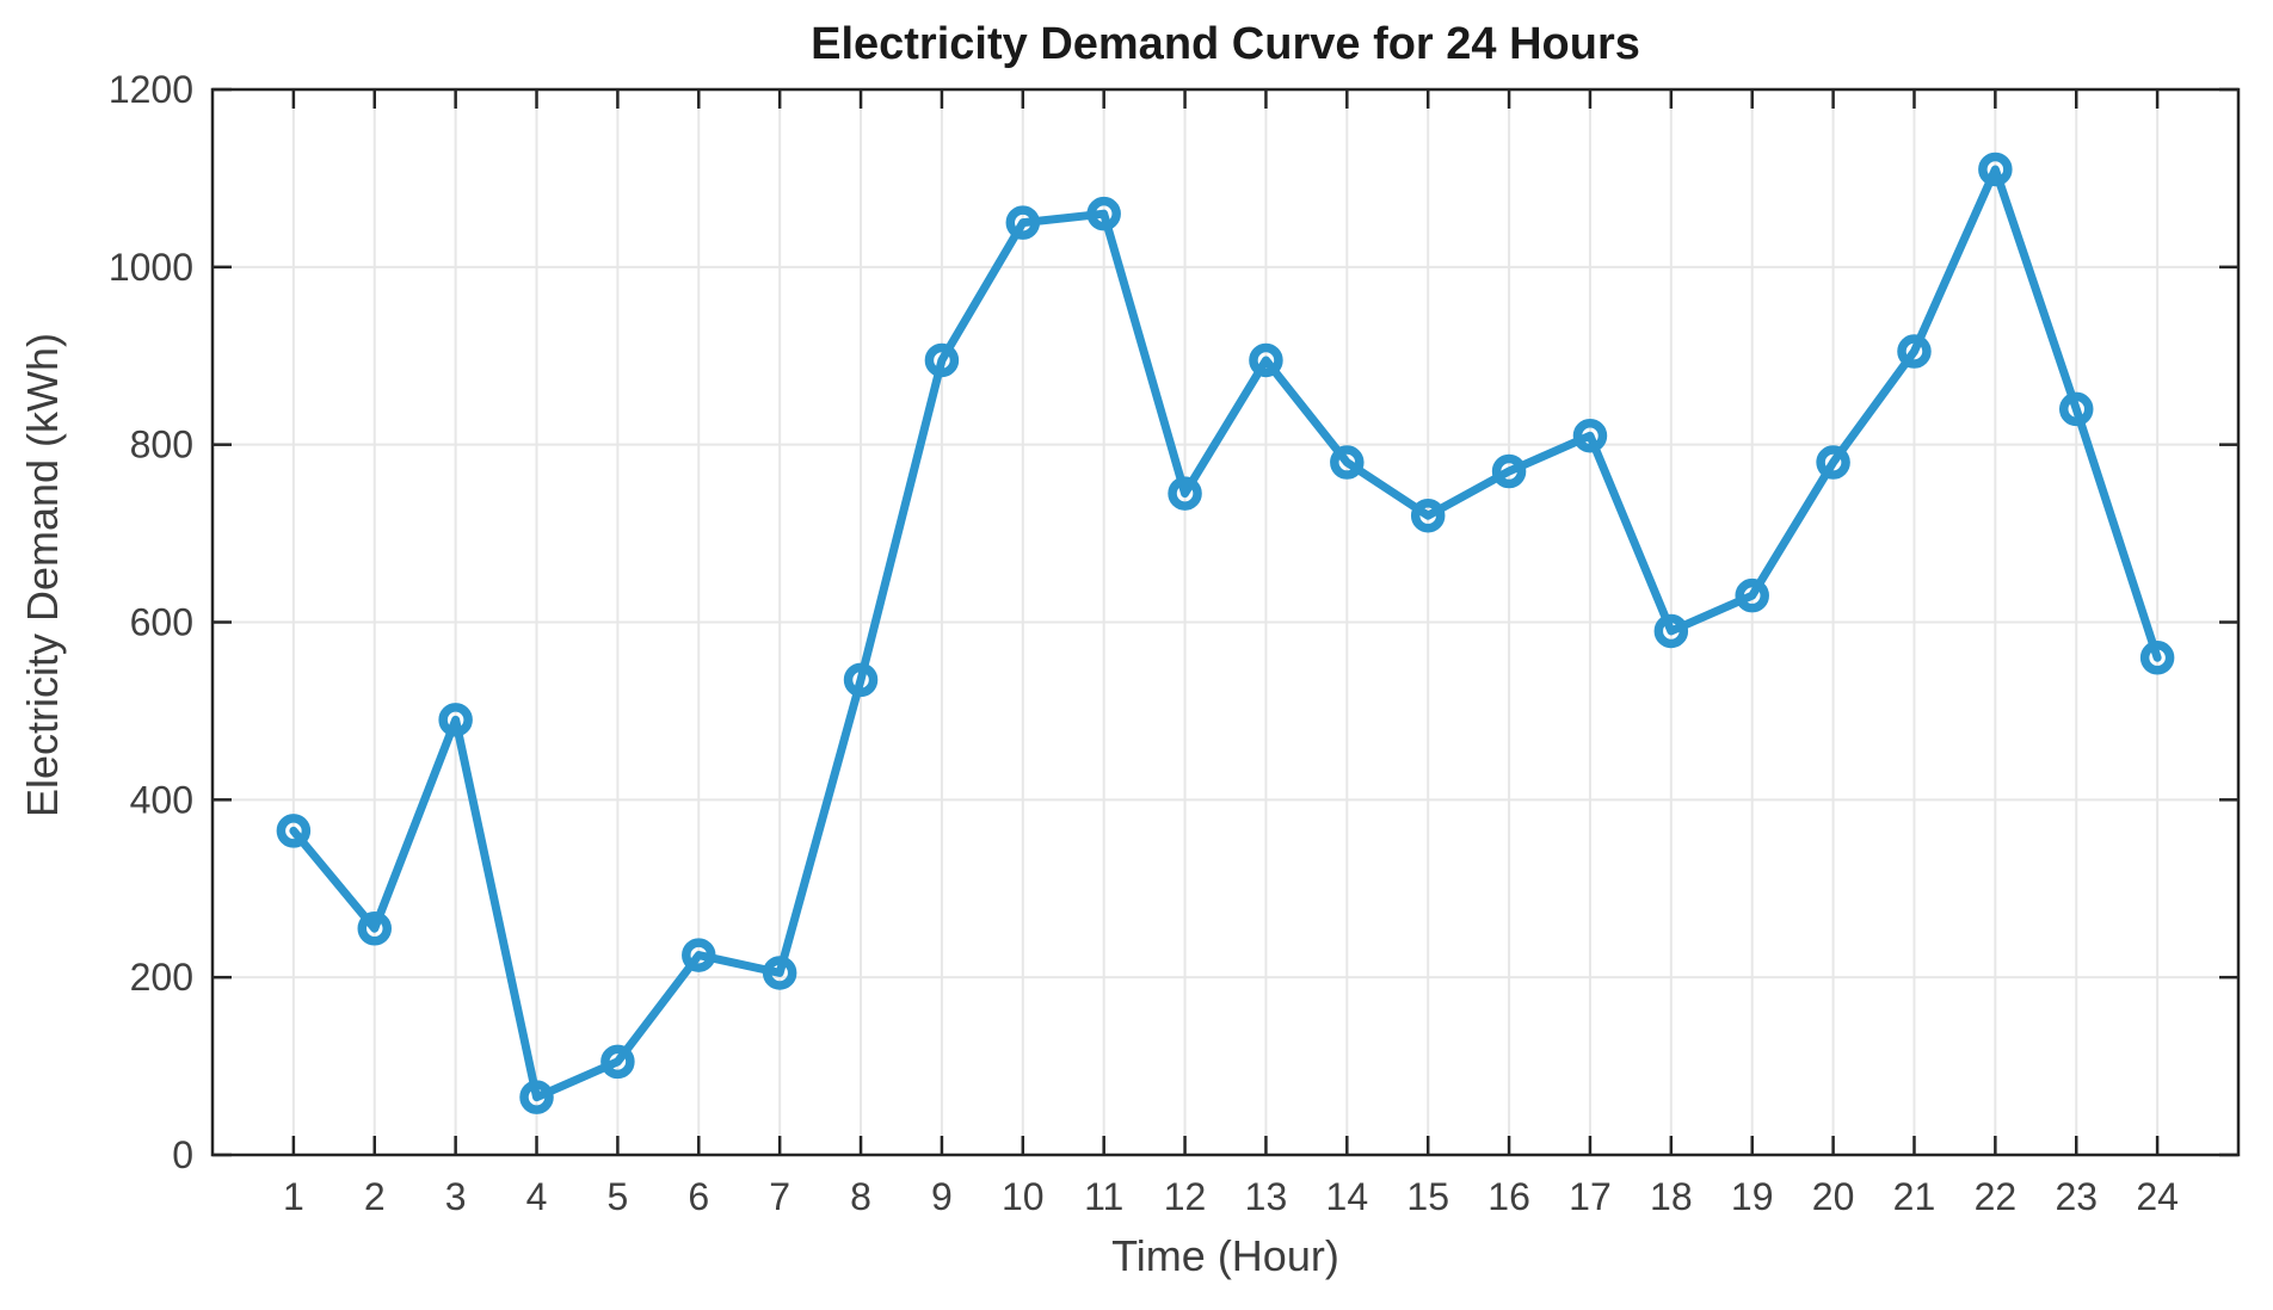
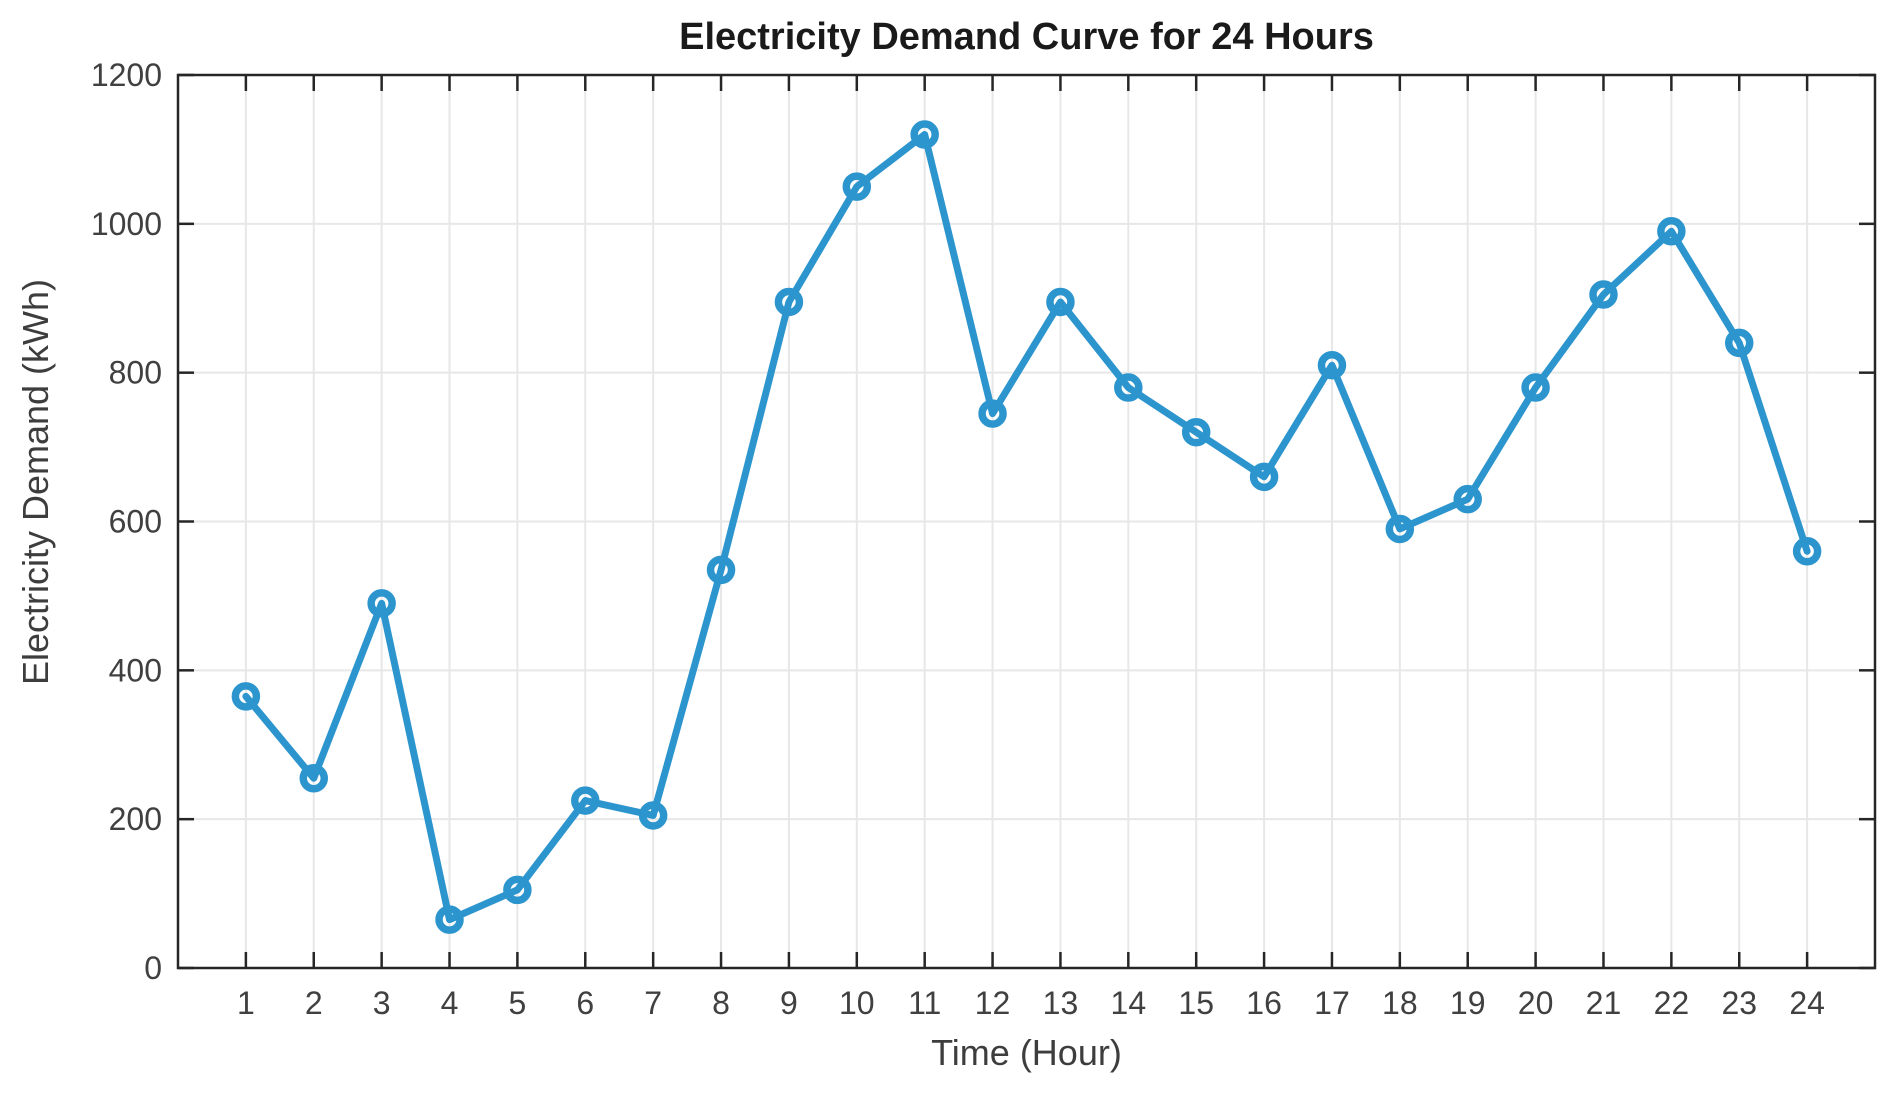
11: 1060 -> 1120
16: 770 -> 660
22: 1110 -> 990
